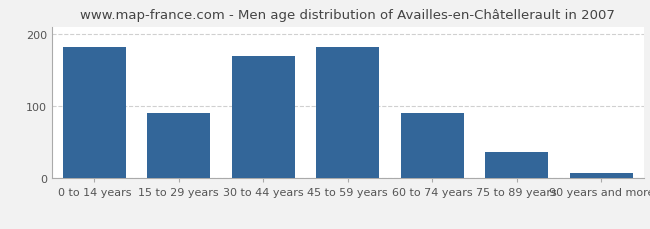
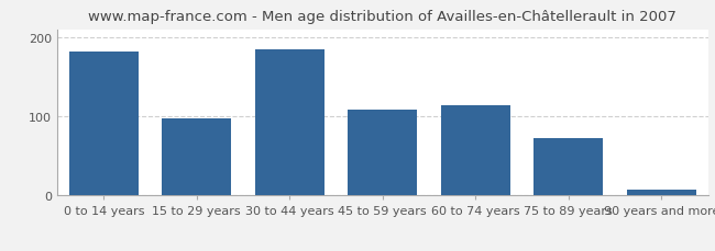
15 to 29 years: 90 -> 98
30 to 44 years: 170 -> 184
45 to 59 years: 182 -> 108
60 to 74 years: 91 -> 114
75 to 89 years: 37 -> 72
